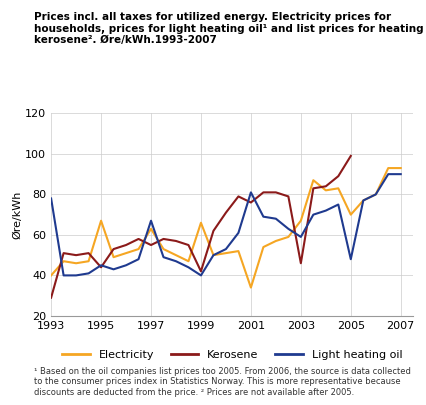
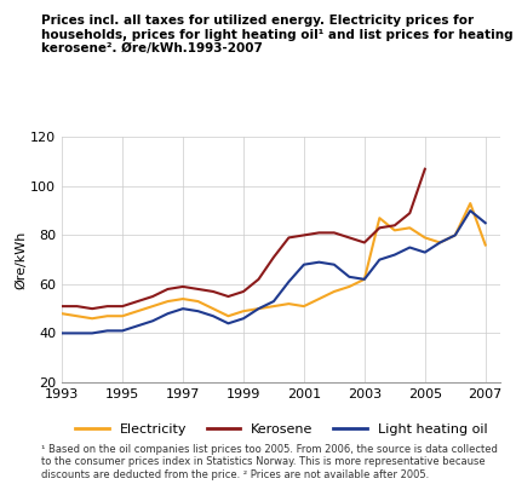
Electricity/1993: 40 -> 48
Kerosene/1993: 29 -> 51
Light heating oil/1993: 78 -> 40
Electricity/1995: 67 -> 47
Kerosene/1995: 44 -> 51
Light heating oil/1995: 45 -> 41
Electricity/1997: 63 -> 54
Kerosene/1997: 55 -> 59
Light heating oil/1997: 67 -> 50
Electricity/1999: 66 -> 49
Kerosene/1999: 42 -> 57
Light heating oil/1999: 40 -> 46
Electricity/2001: 34 -> 51
Kerosene/2001: 76 -> 80
Light heating oil/2001: 81 -> 68
Electricity/2003: 67 -> 62
Kerosene/2003: 46 -> 77
Light heating oil/2003: 59 -> 62
Electricity/2005: 70 -> 79
Kerosene/2005: 99 -> 107
Light heating oil/2005: 48 -> 73
Electricity/2007: 93 -> 76
Light heating oil/2007: 90 -> 85
